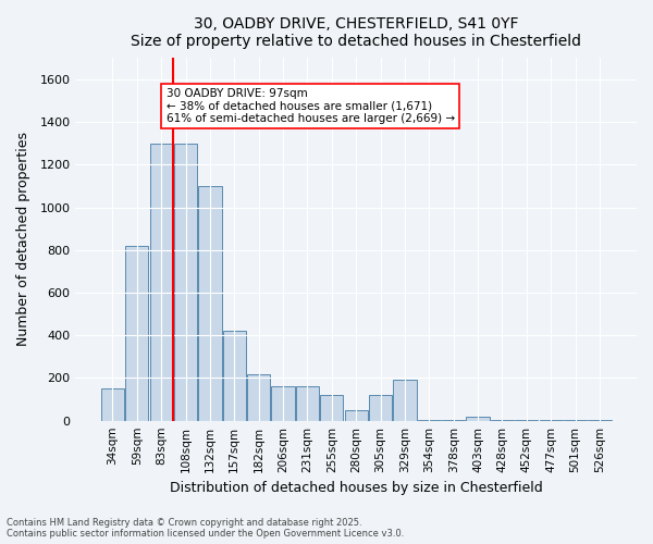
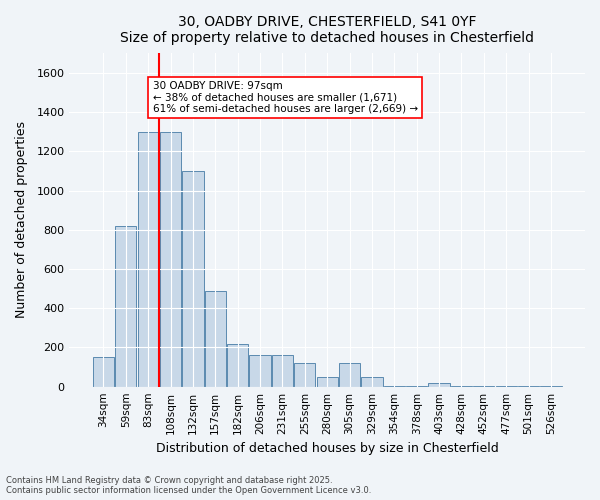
157sqm: 420 -> 490
329sqm: 190 -> 50
